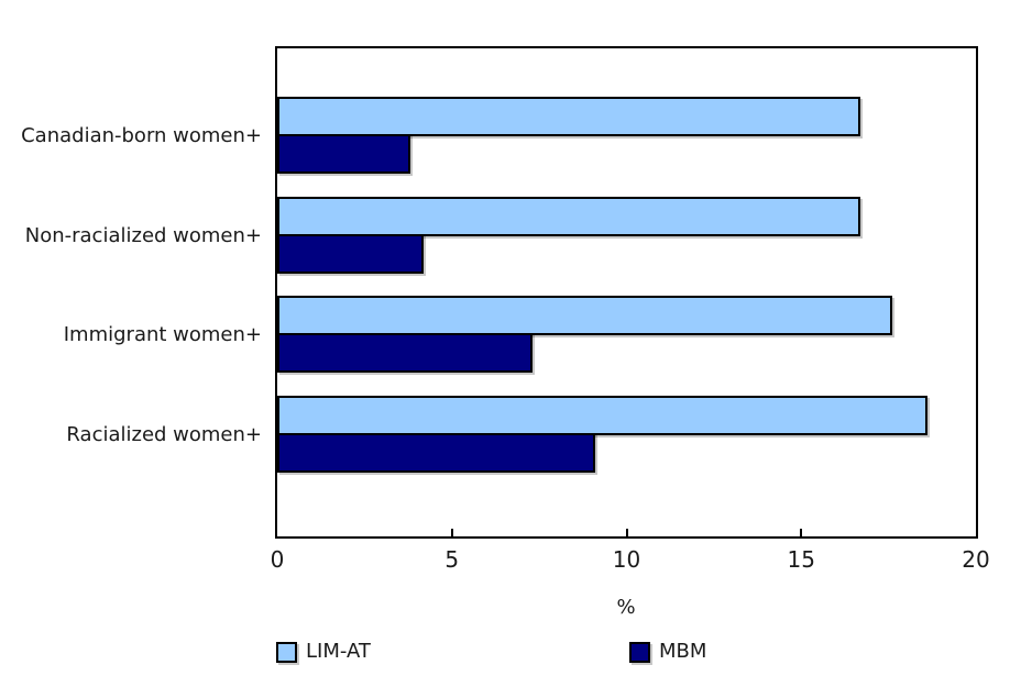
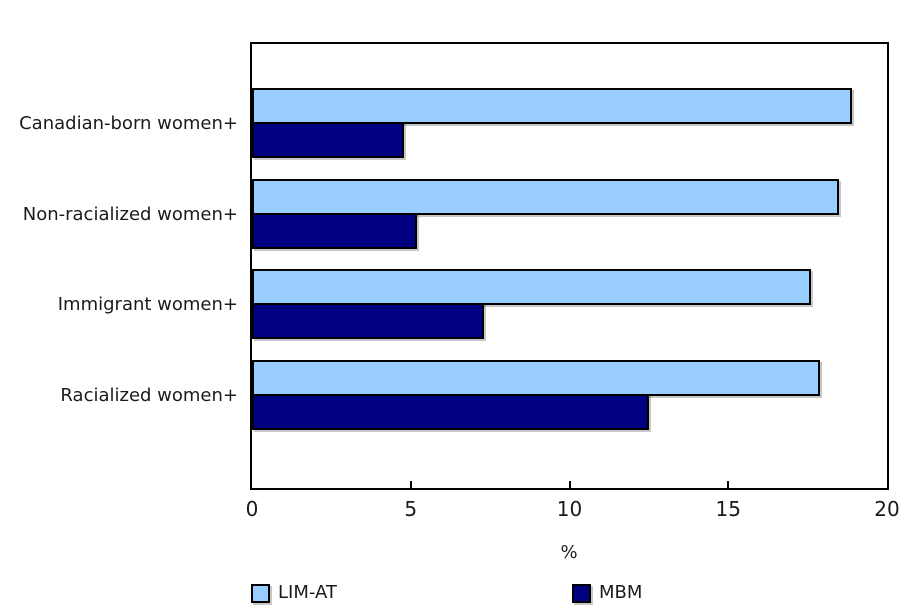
LIM-AT/Canadian-born women+: 16.7 -> 18.9
MBM/Canadian-born women+: 3.8 -> 4.8
LIM-AT/Non-racialized women+: 16.7 -> 18.5
MBM/Non-racialized women+: 4.2 -> 5.2
LIM-AT/Racialized women+: 18.6 -> 17.9
MBM/Racialized women+: 9.1 -> 12.5
